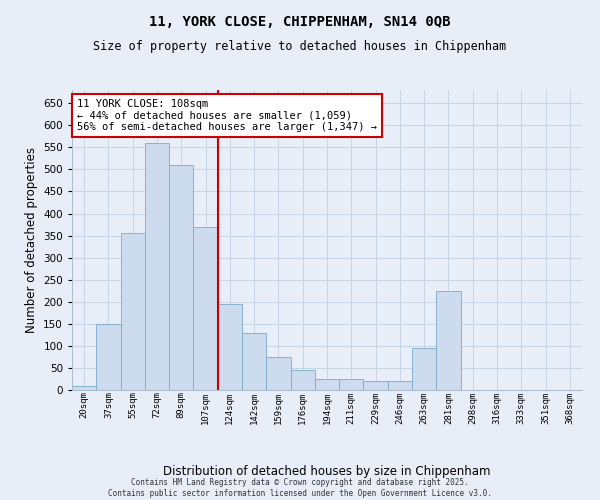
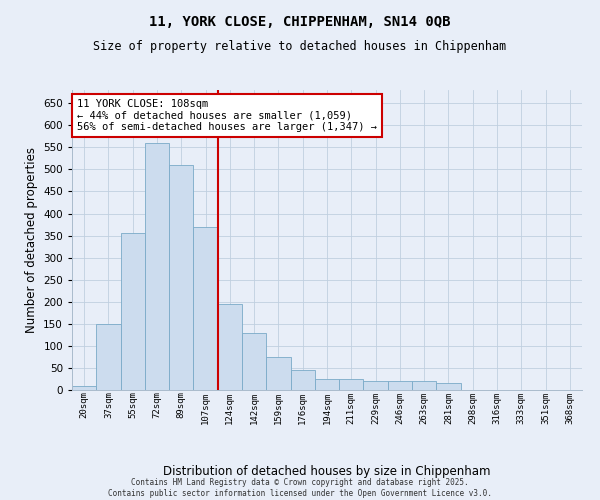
263sqm: 95 -> 20
281sqm: 225 -> 15
